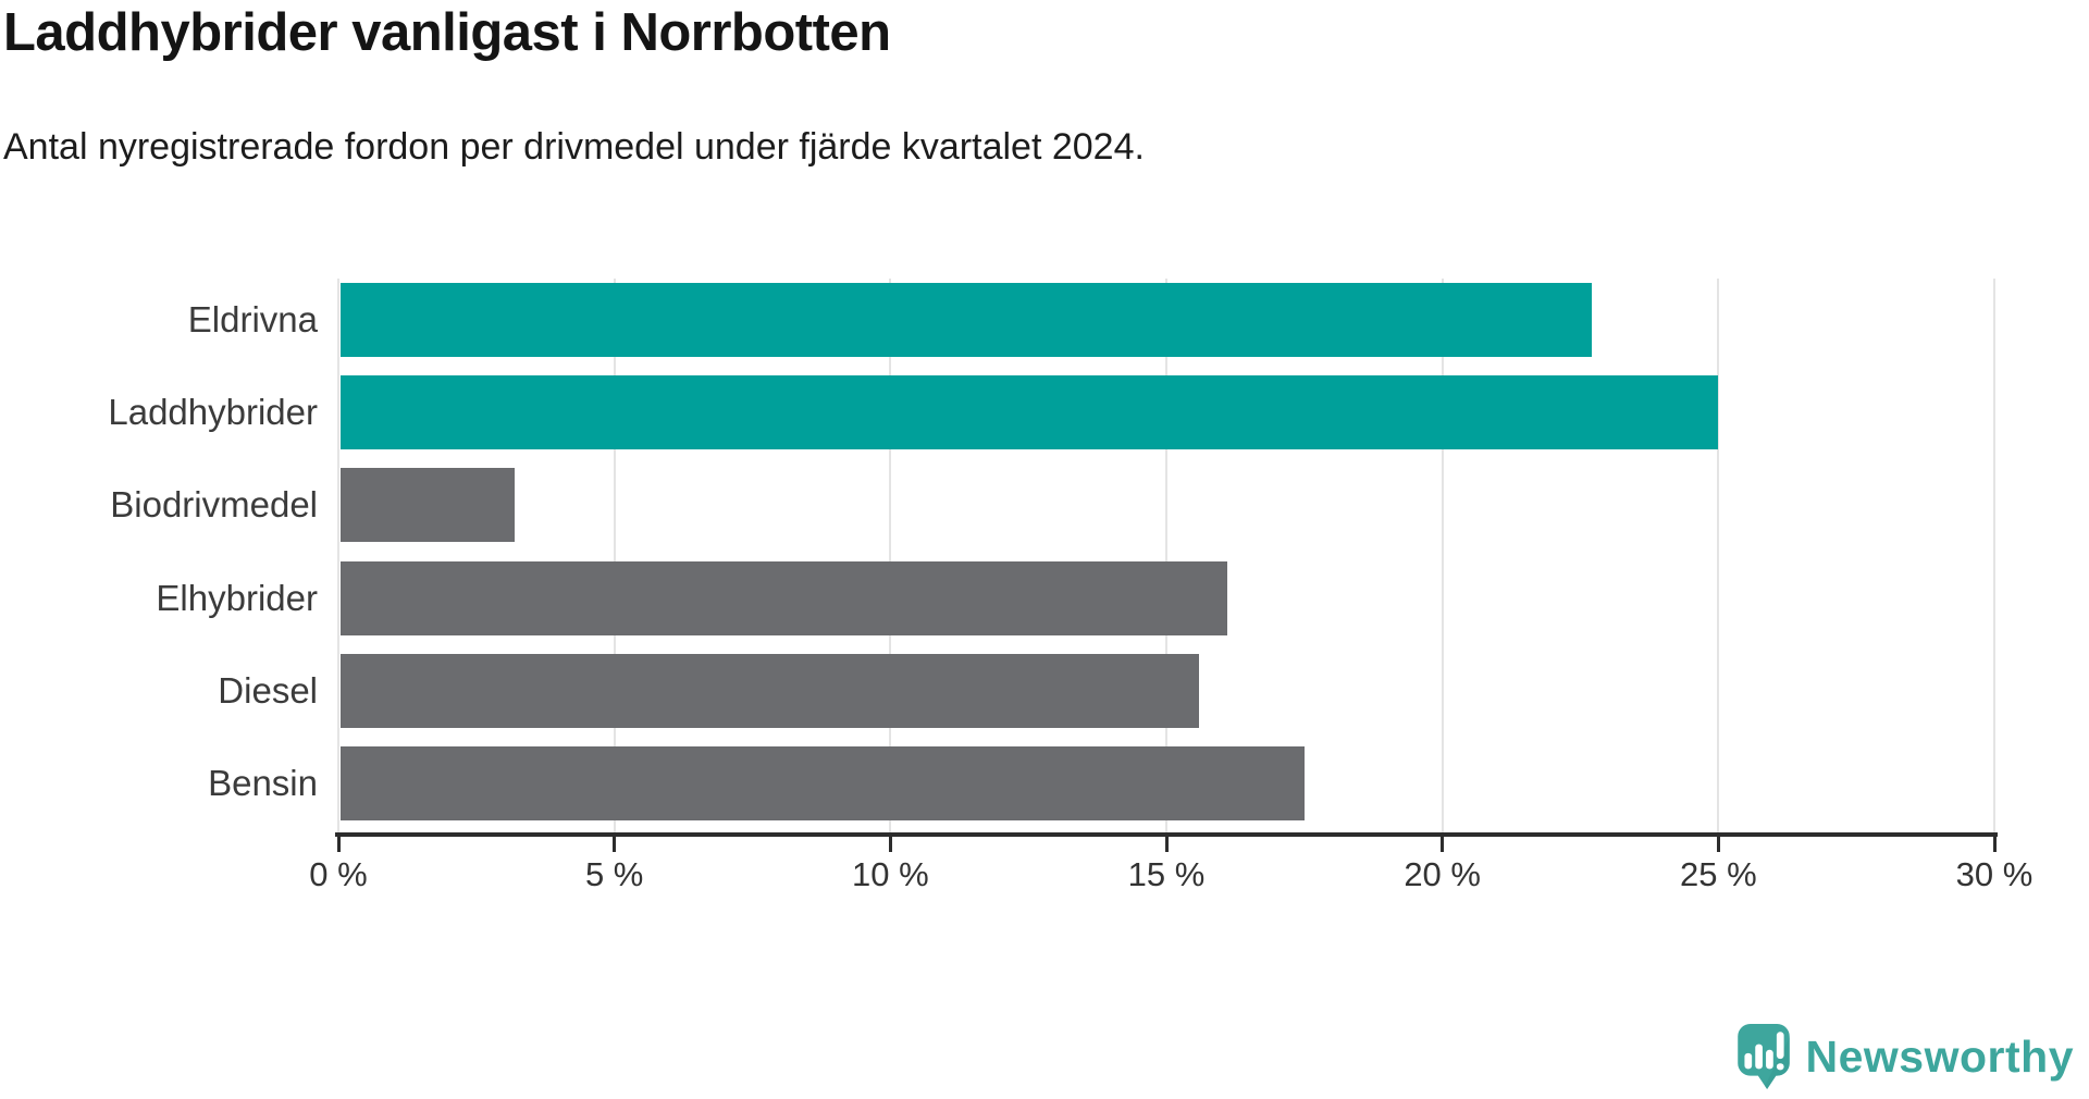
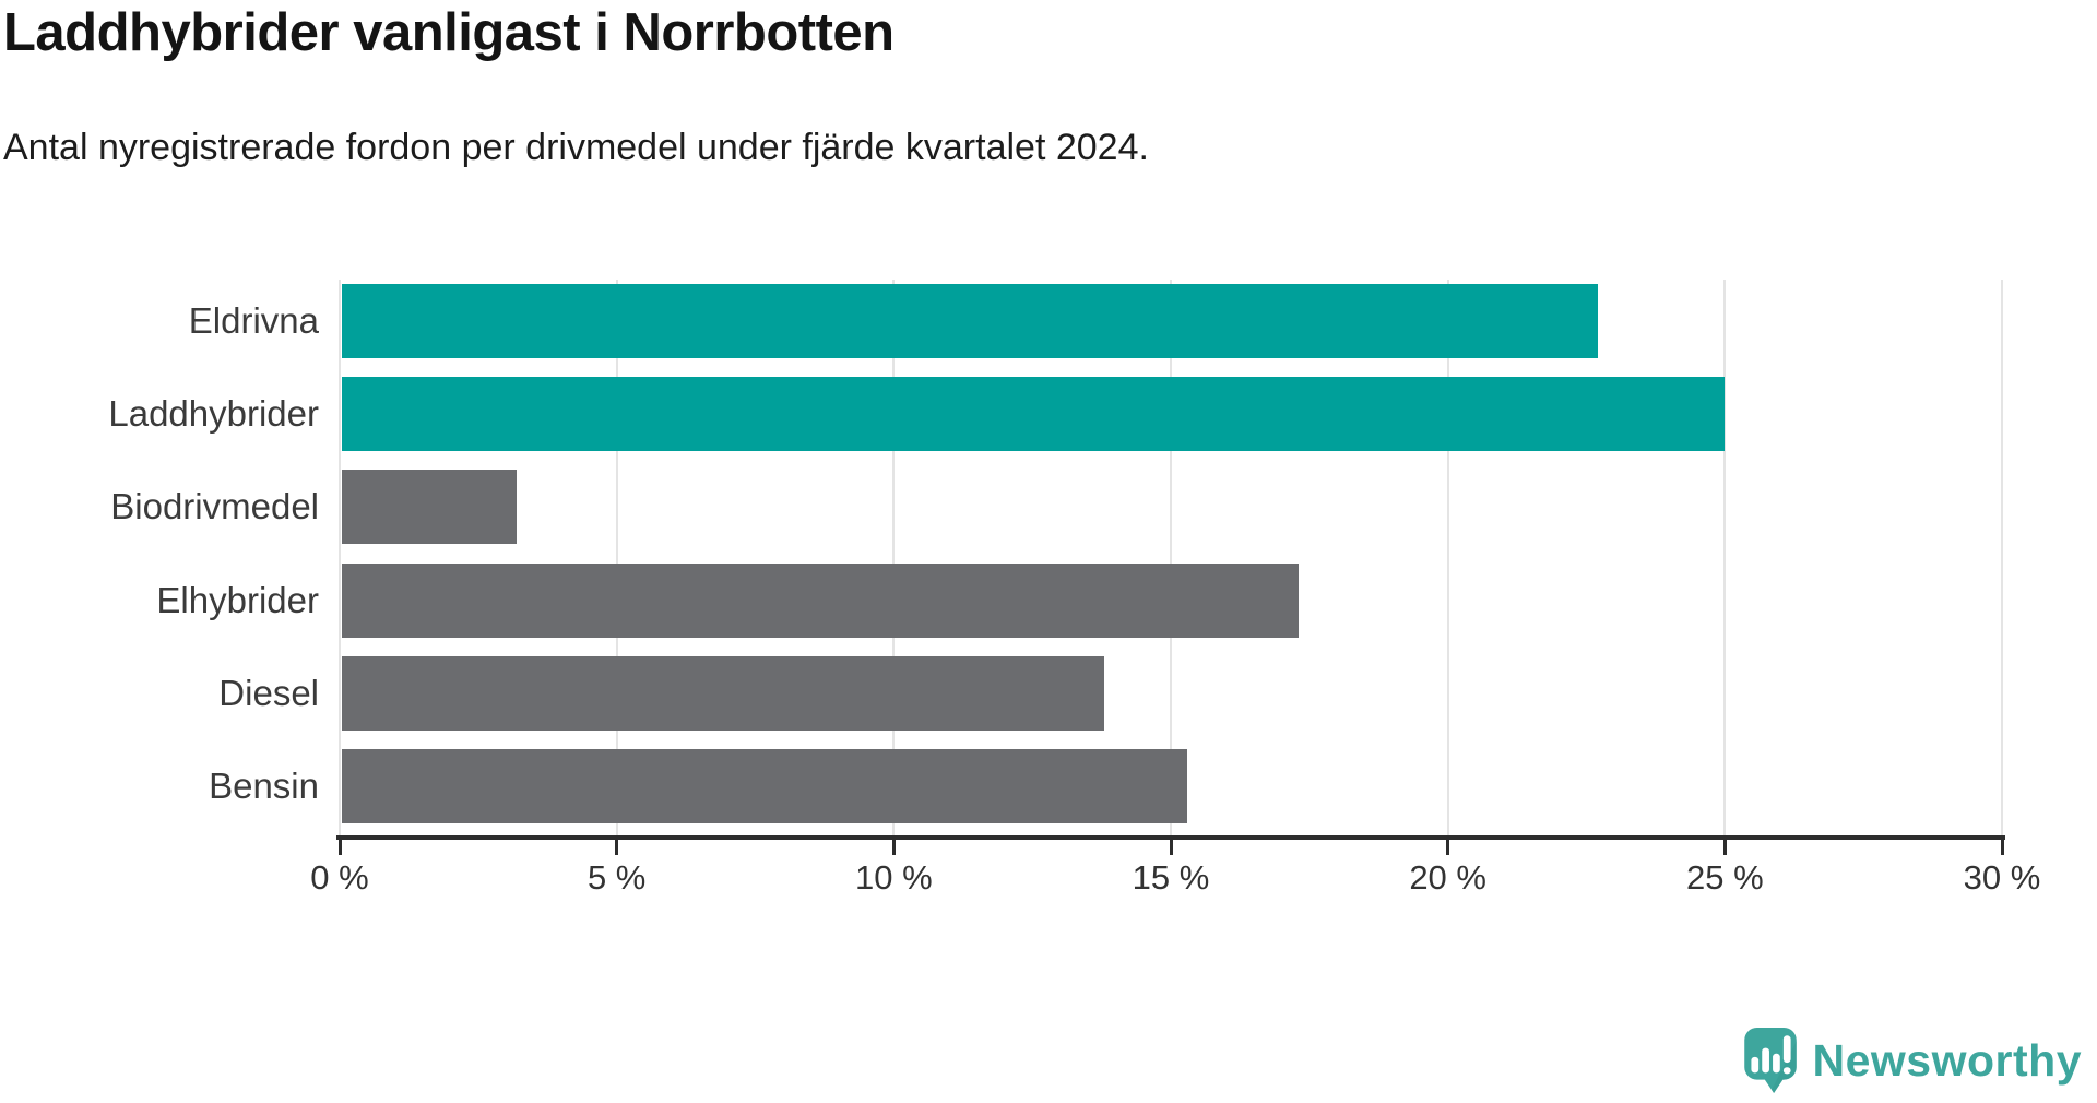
Elhybrider: 16.1% -> 17.3%
Diesel: 15.6% -> 13.8%
Bensin: 17.5% -> 15.3%
